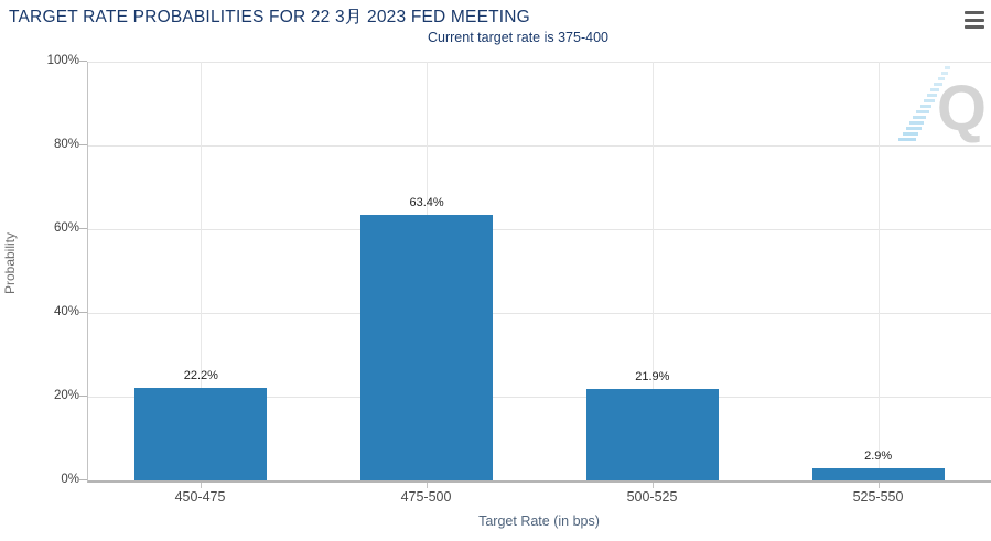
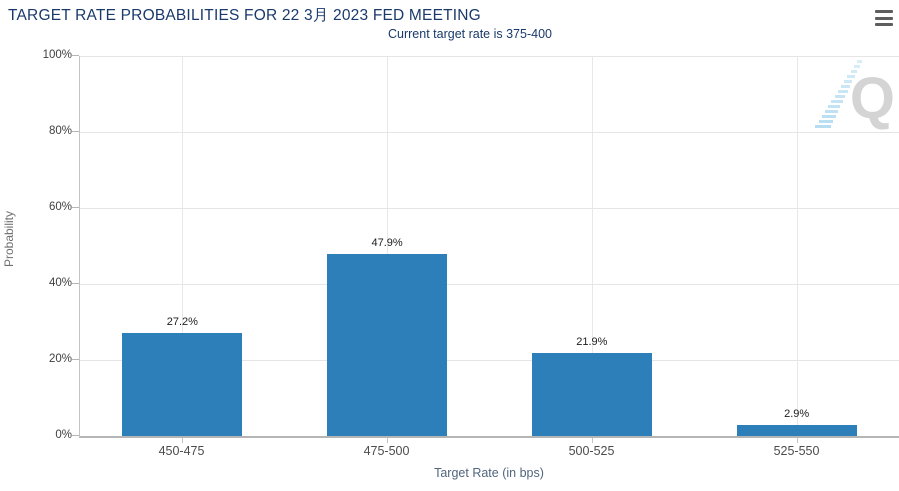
450-475: 22.2% -> 27.2%
475-500: 63.4% -> 47.9%
